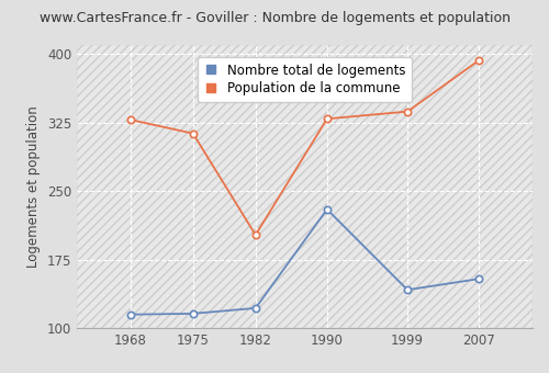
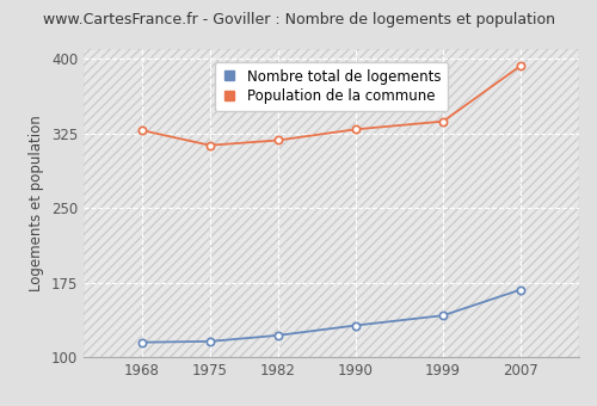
Population de la commune/1982: 202 -> 318
Nombre total de logements/1990: 230 -> 132
Nombre total de logements/2007: 154 -> 168
